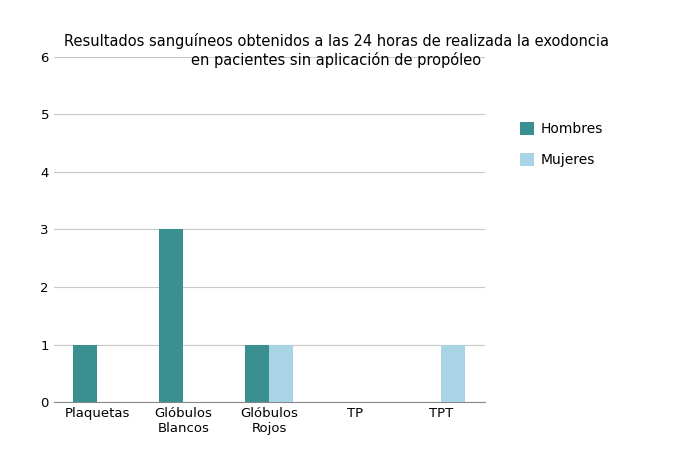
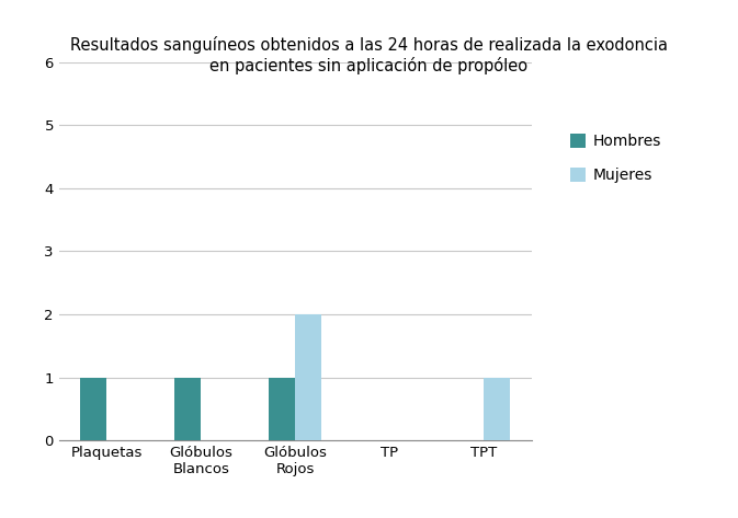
Hombres/Glóbulos Blancos: 3 -> 1
Mujeres/Glóbulos Rojos: 1 -> 2
